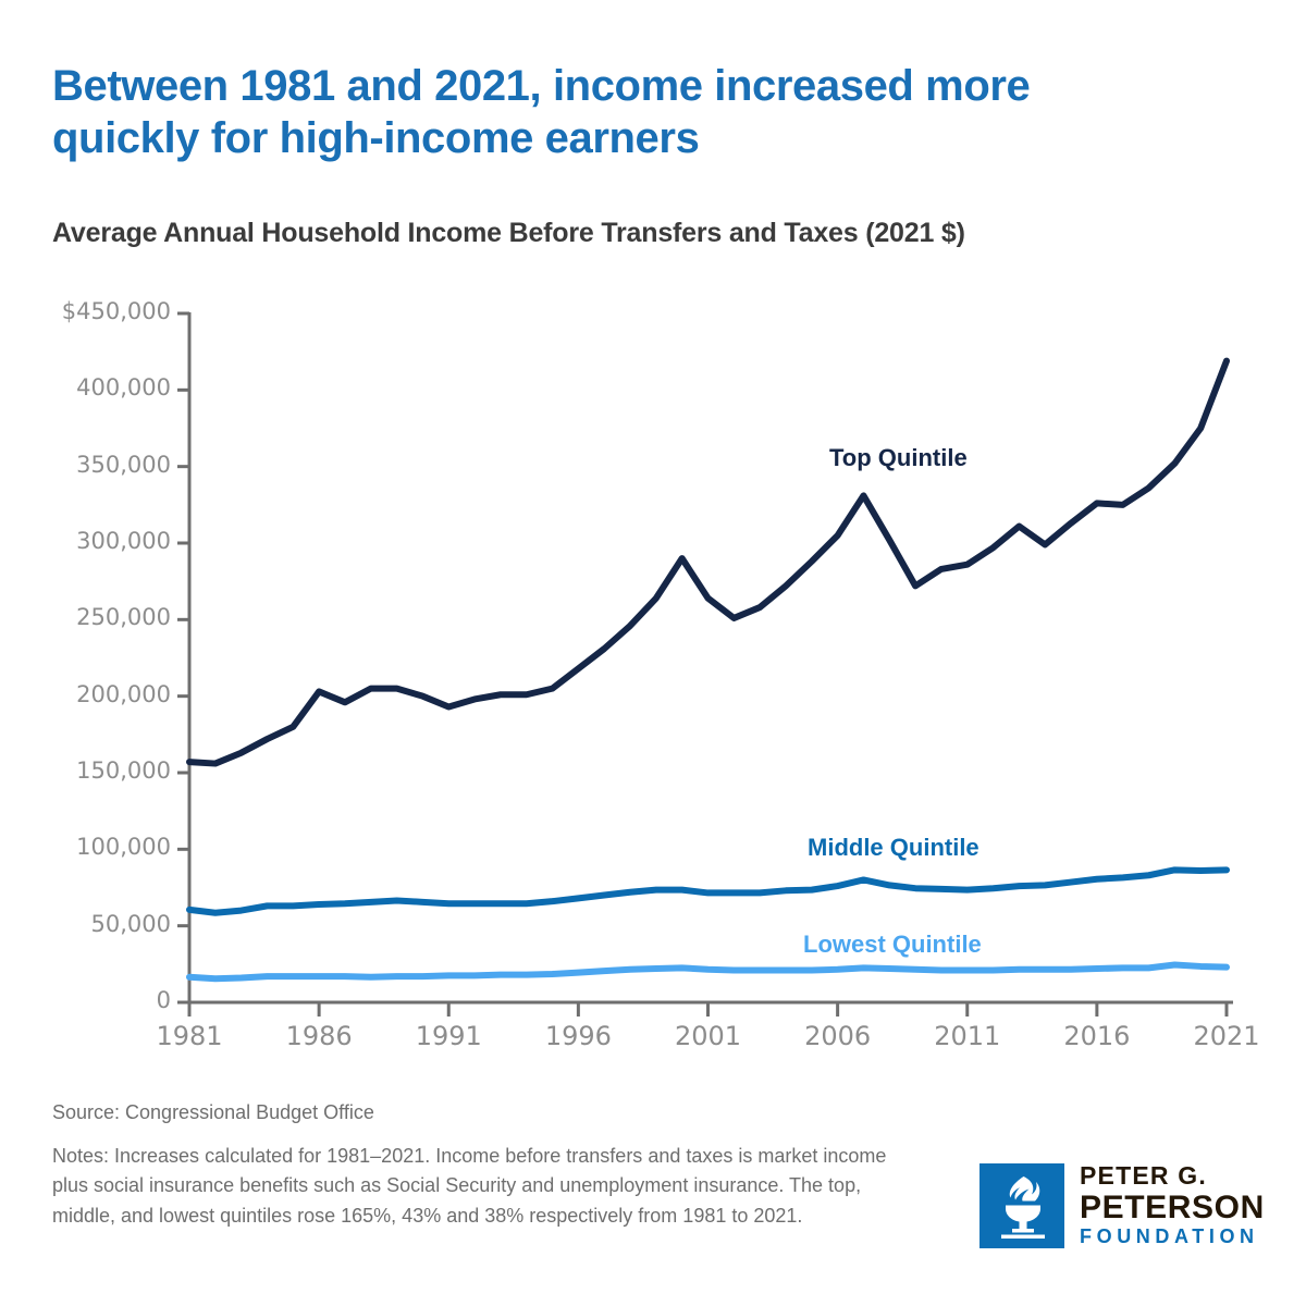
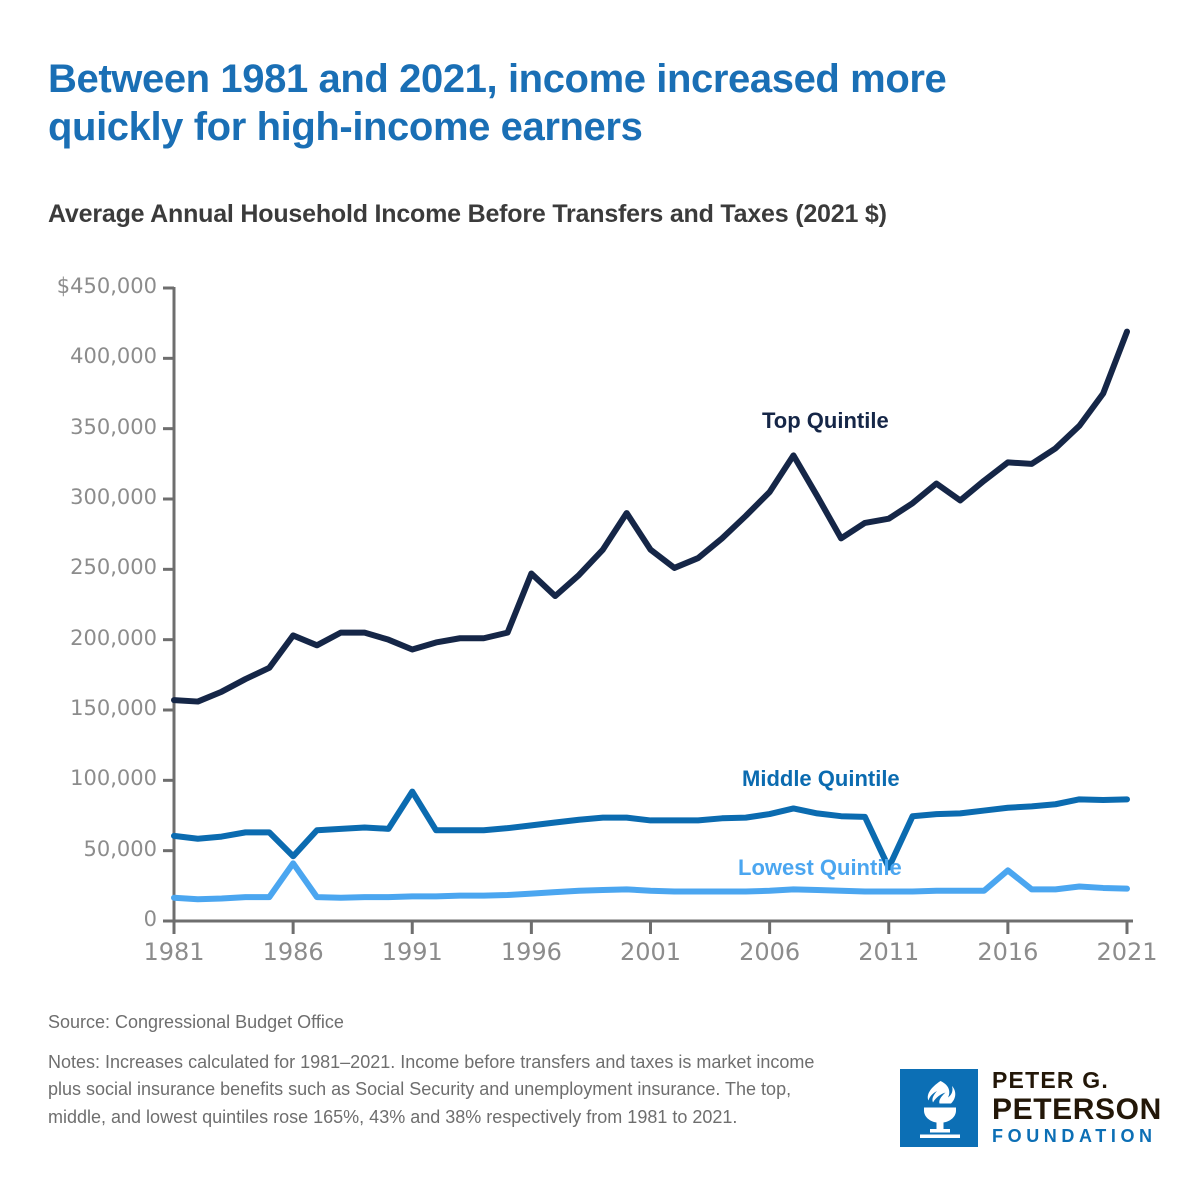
Middle Quintile/1986: $64000 -> $46000
Lowest Quintile/1986: $17000 -> $41000
Middle Quintile/1991: $64000 -> $92000
Top Quintile/1996: $218000 -> $247000
Middle Quintile/2011: $74000 -> $38000
Lowest Quintile/2016: $22000 -> $36000
